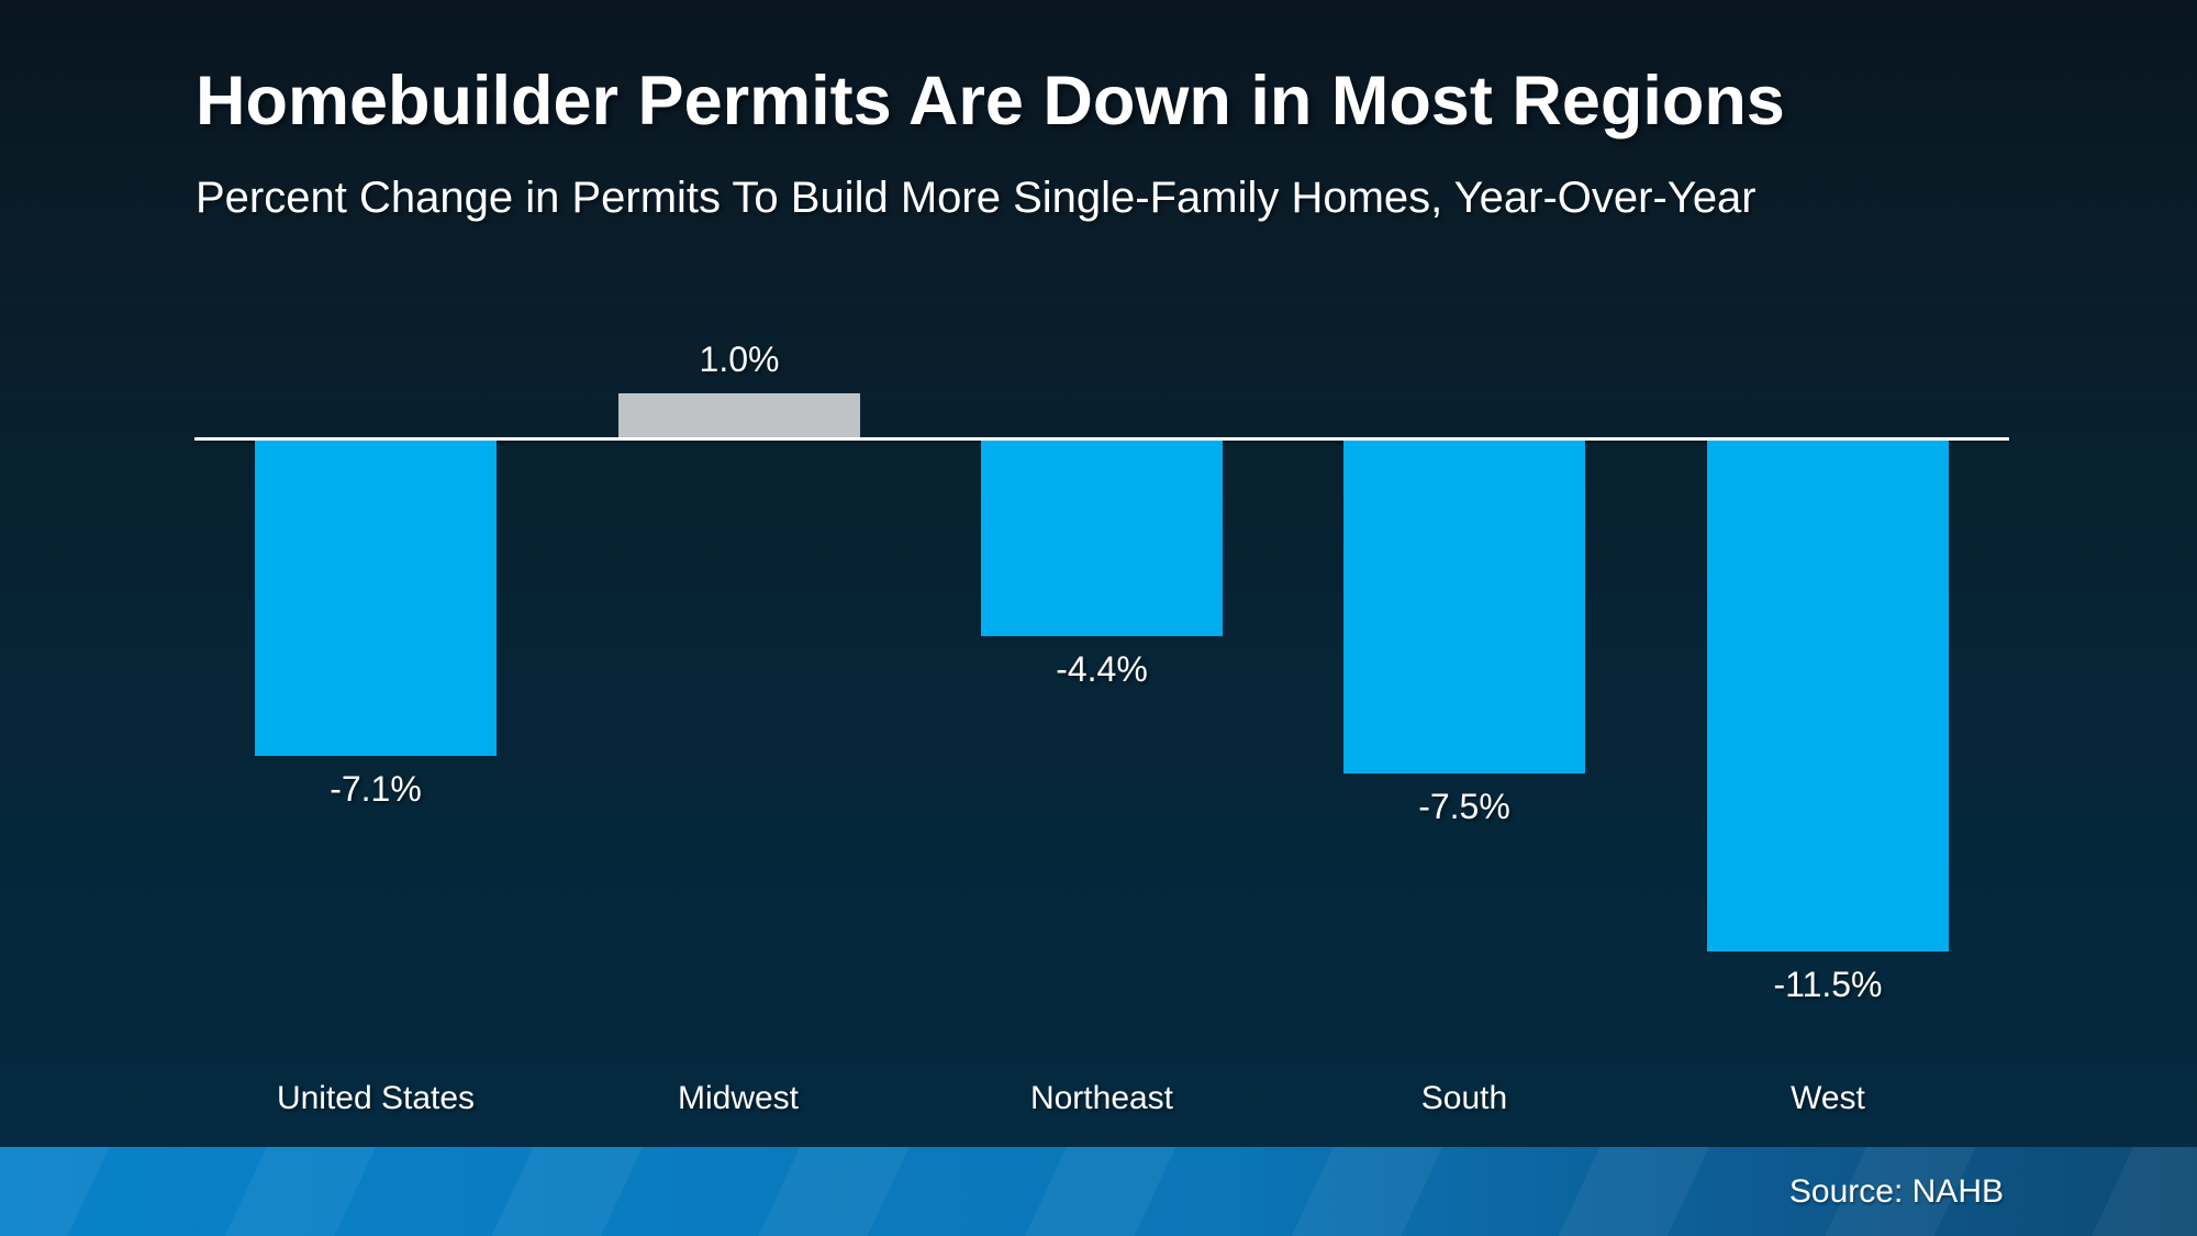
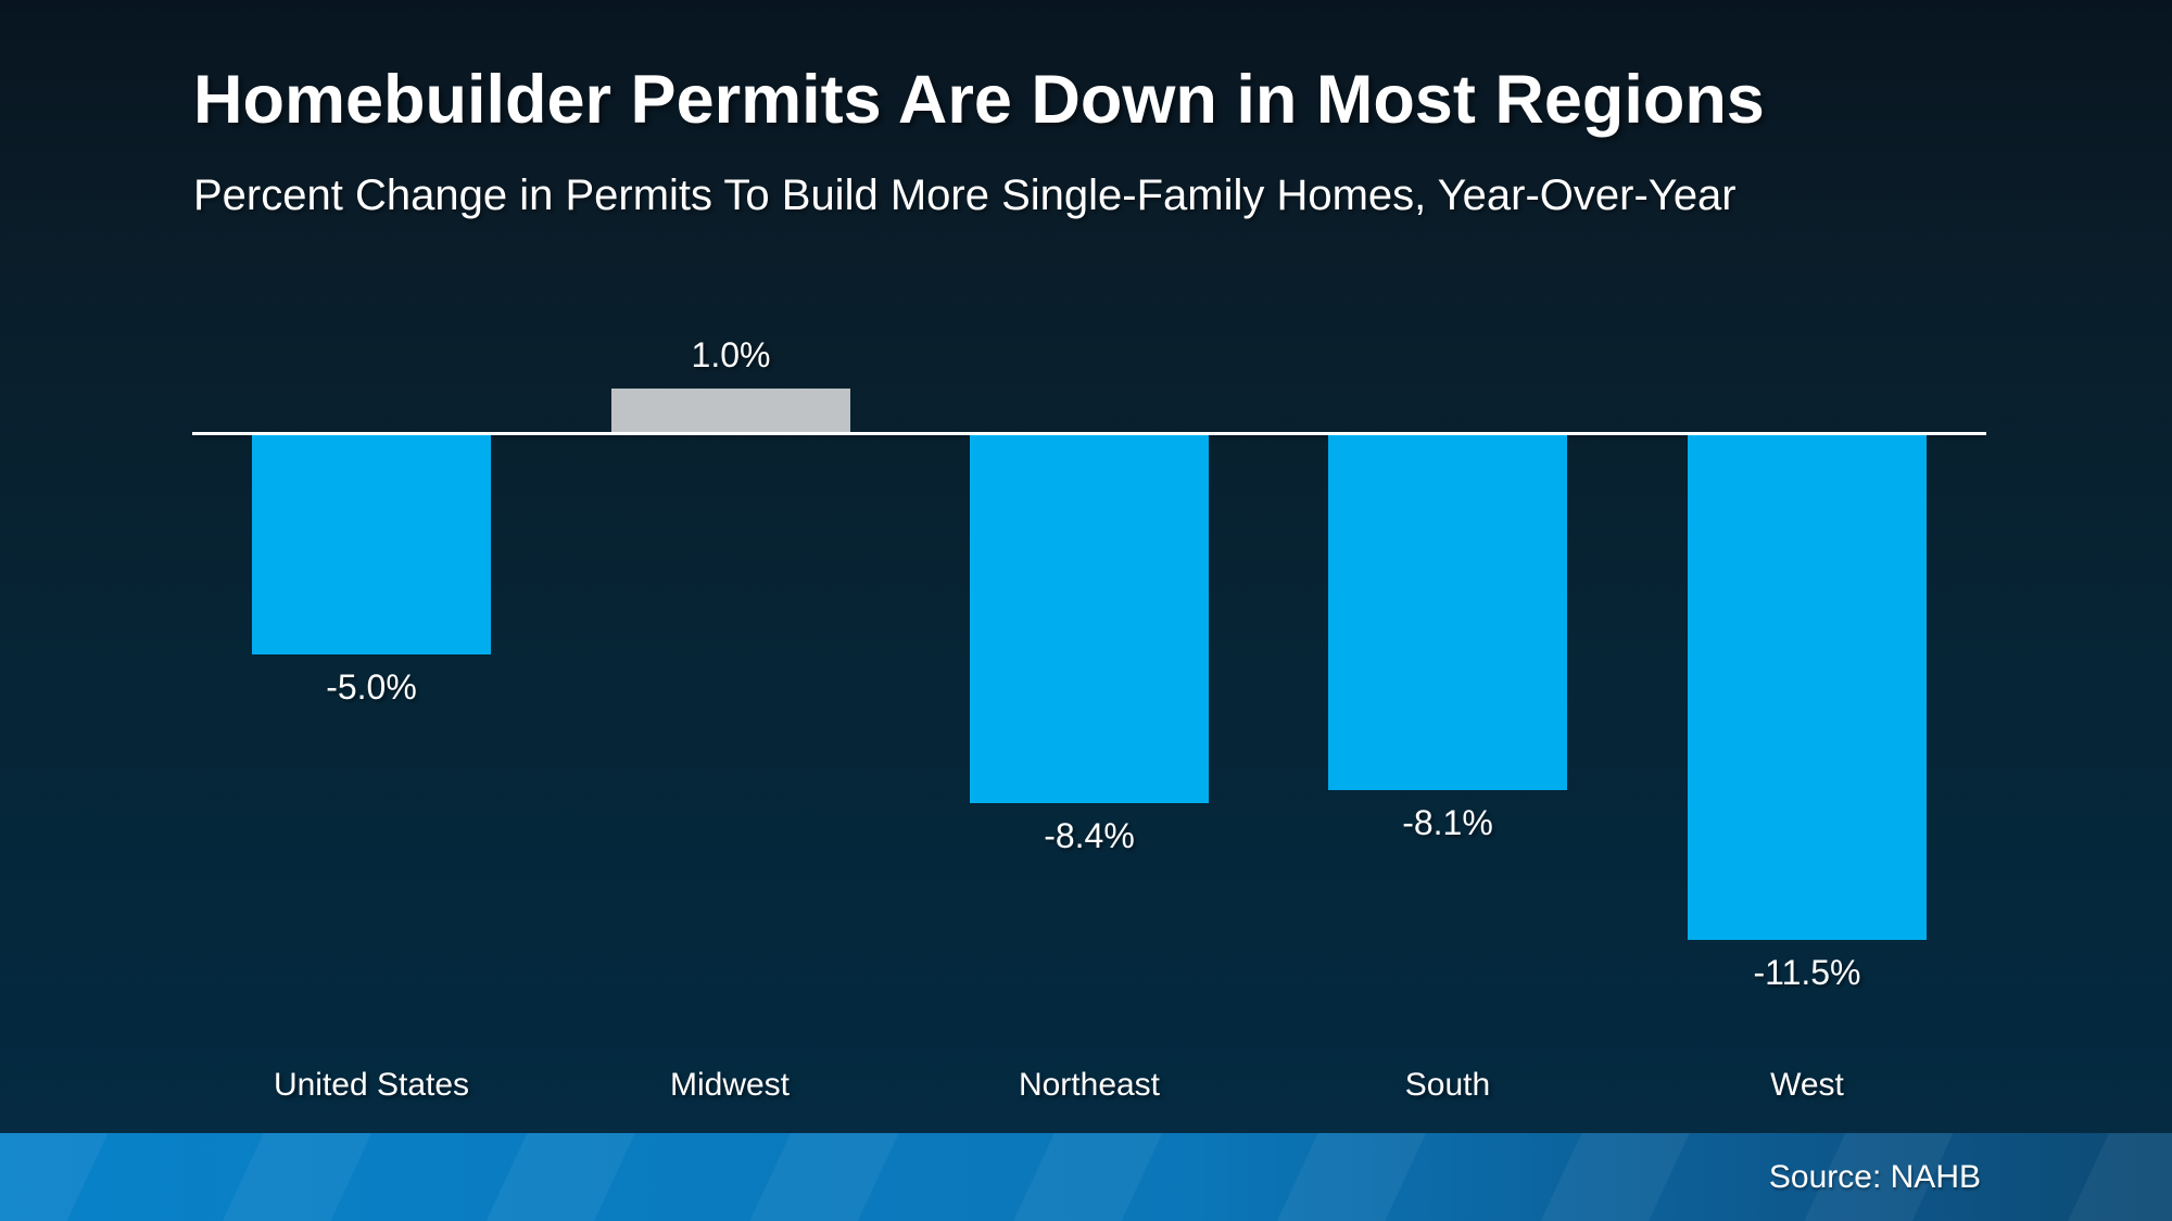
United States: -7.1% -> -5.0%
Northeast: -4.4% -> -8.4%
South: -7.5% -> -8.1%
